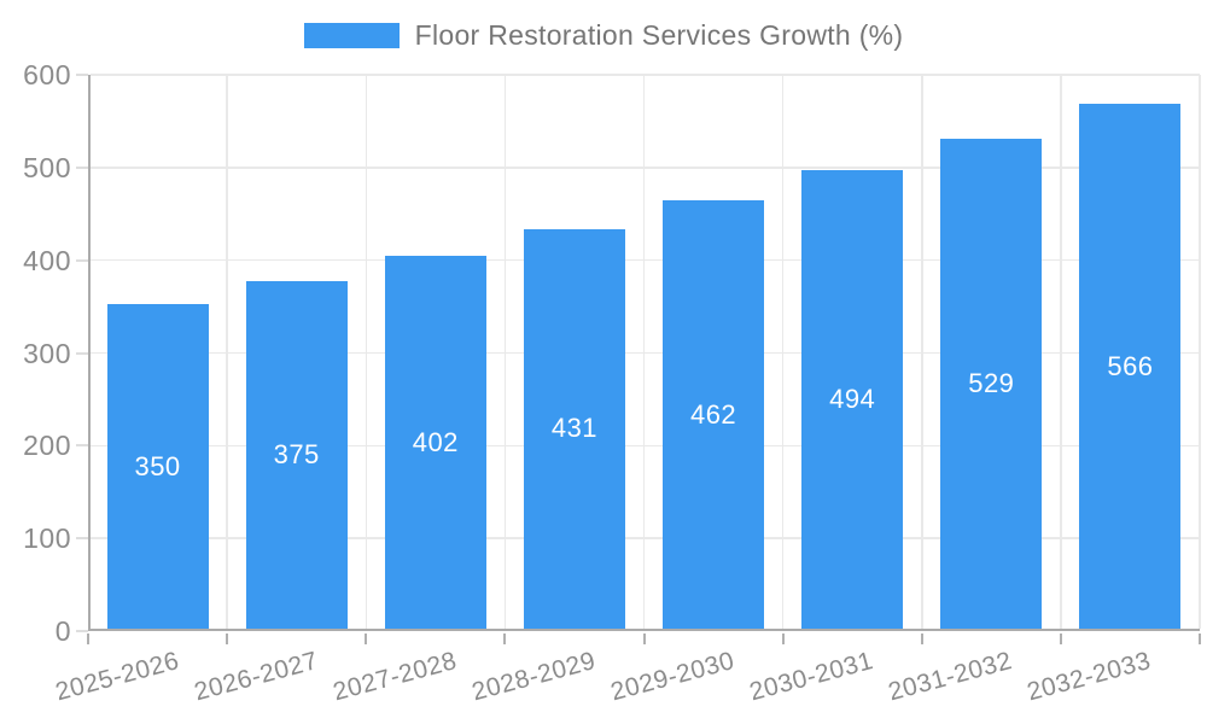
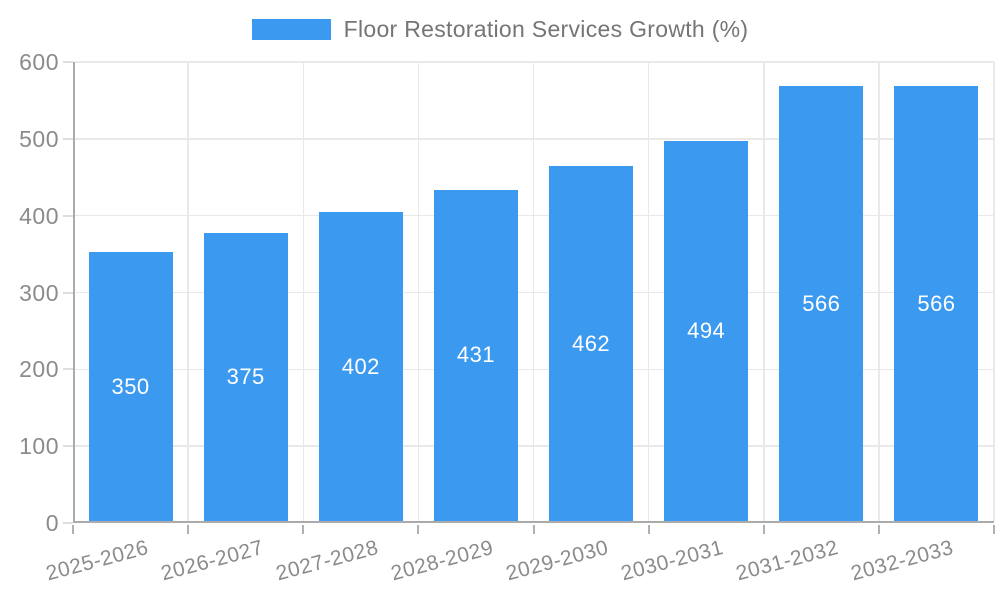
2031-2032: 529 -> 566
